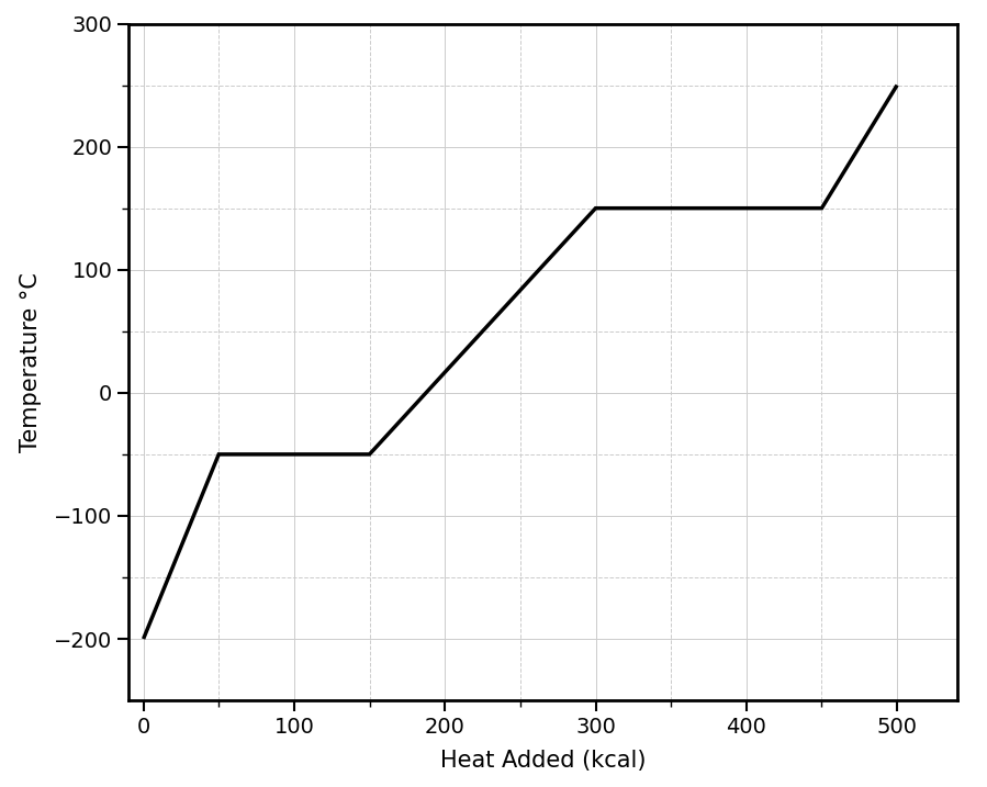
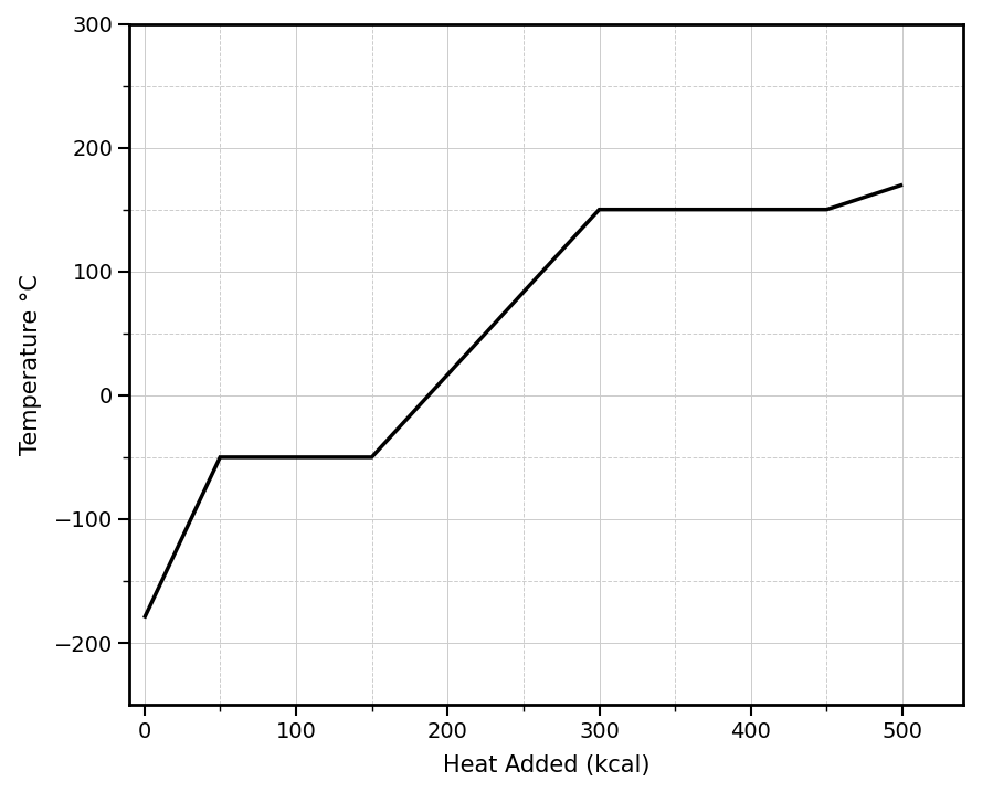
0: -200 -> -180
500: 250 -> 170
